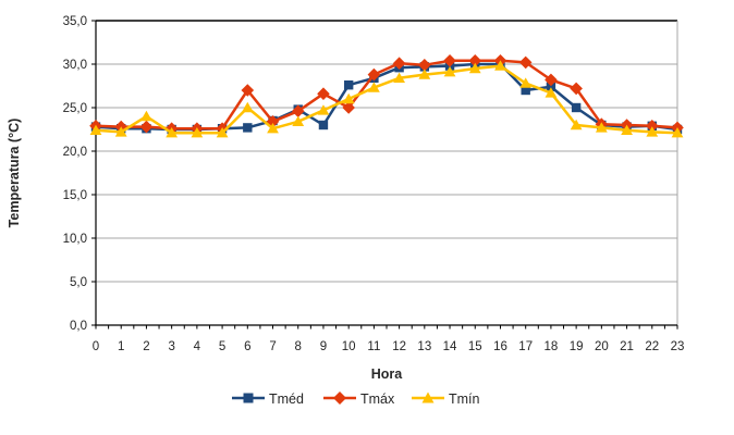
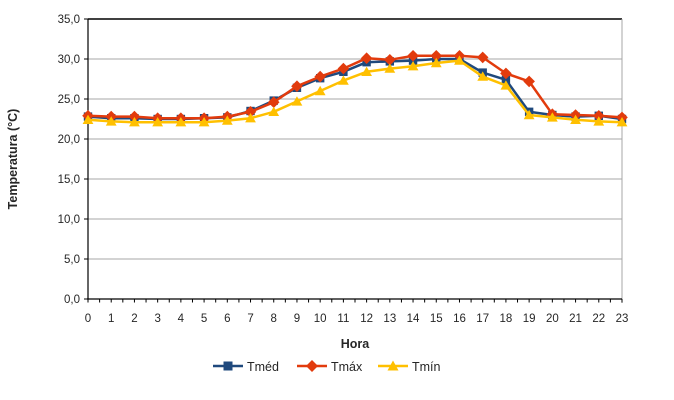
Tmín/2: 24 -> 22
Tmáx/6: 27 -> 23
Tmín/6: 25 -> 22
Tméd/9: 23 -> 26
Tmáx/10: 25 -> 28
Tméd/17: 27 -> 28
Tméd/19: 25 -> 23
